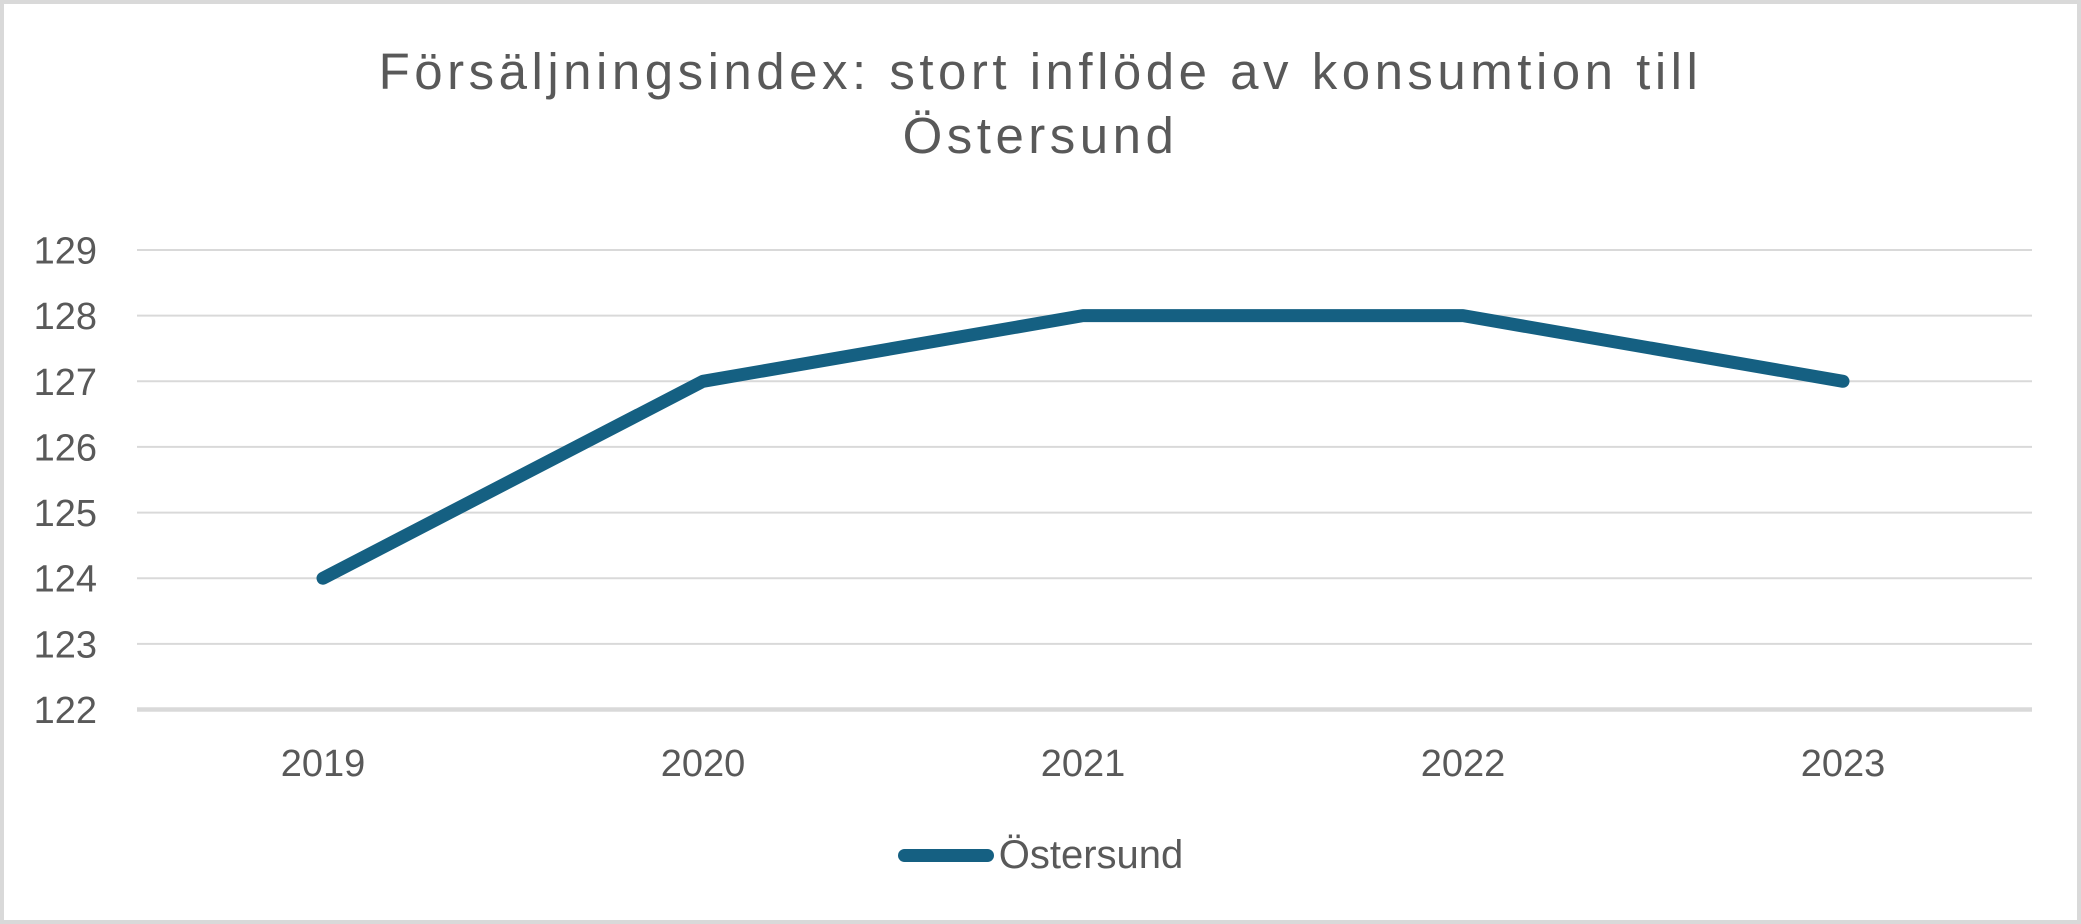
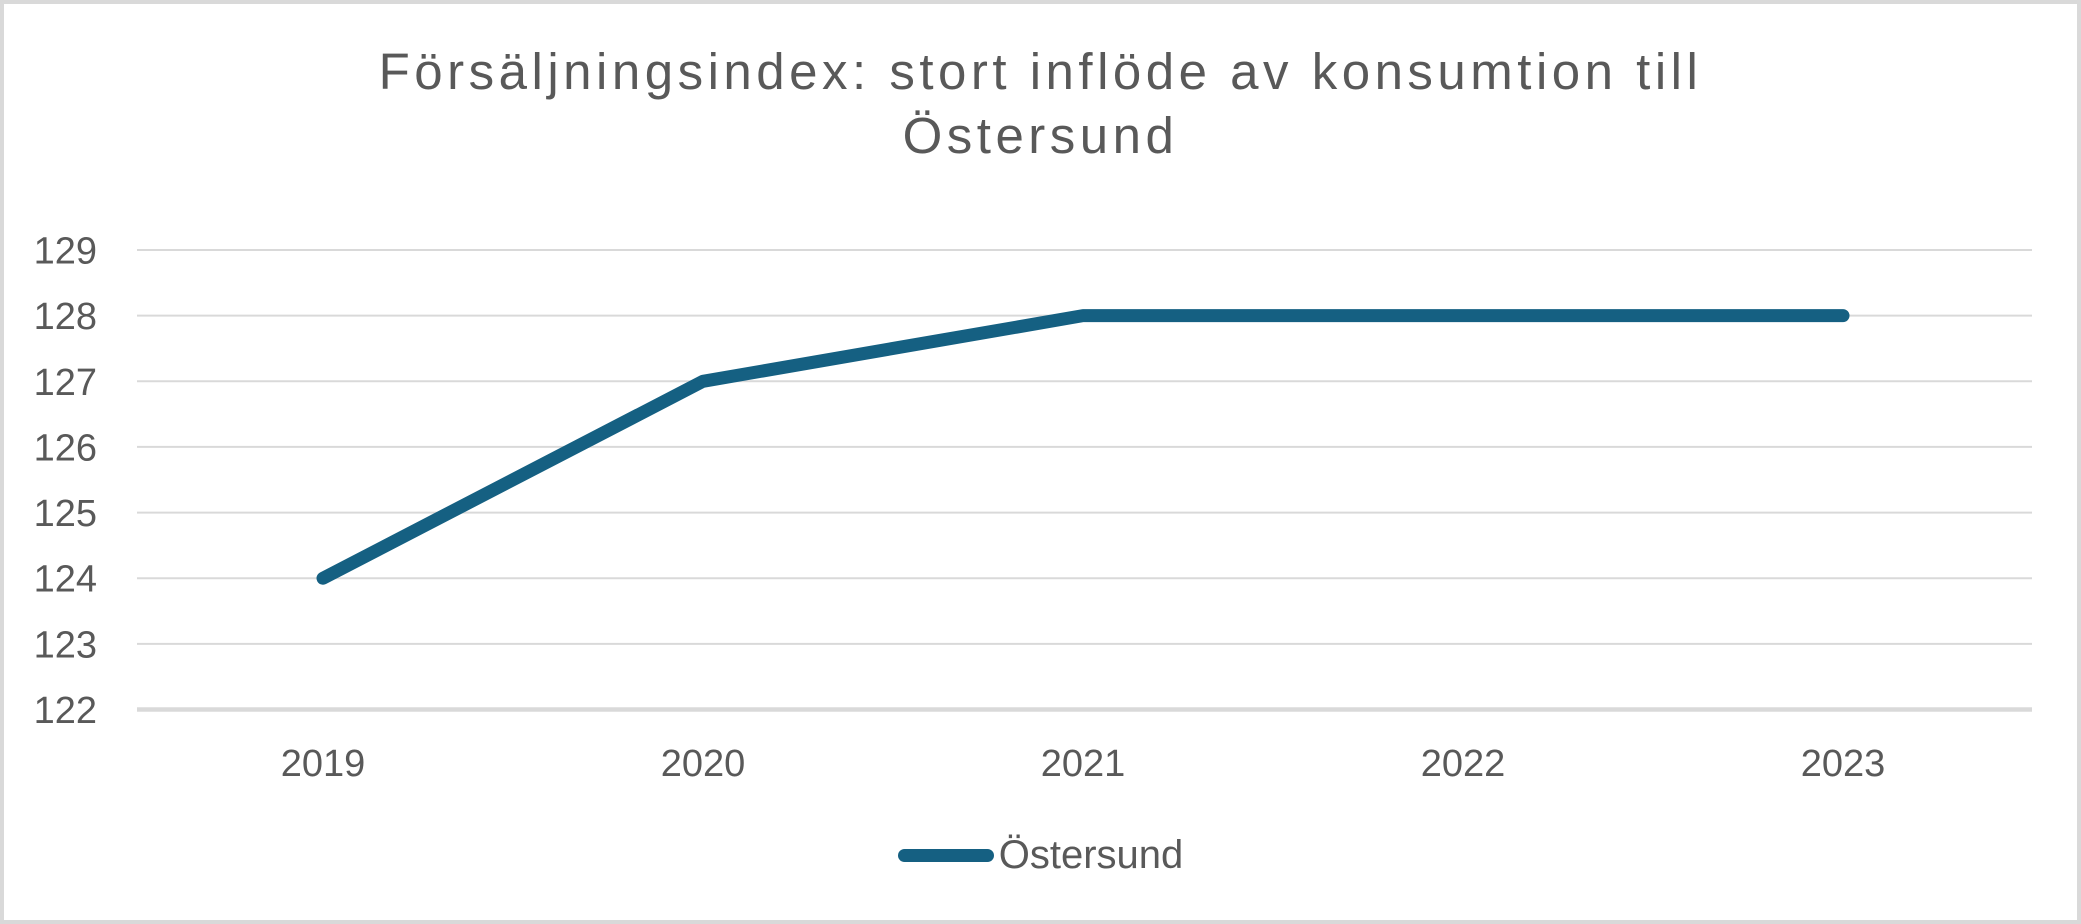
2023: 127 -> 128
